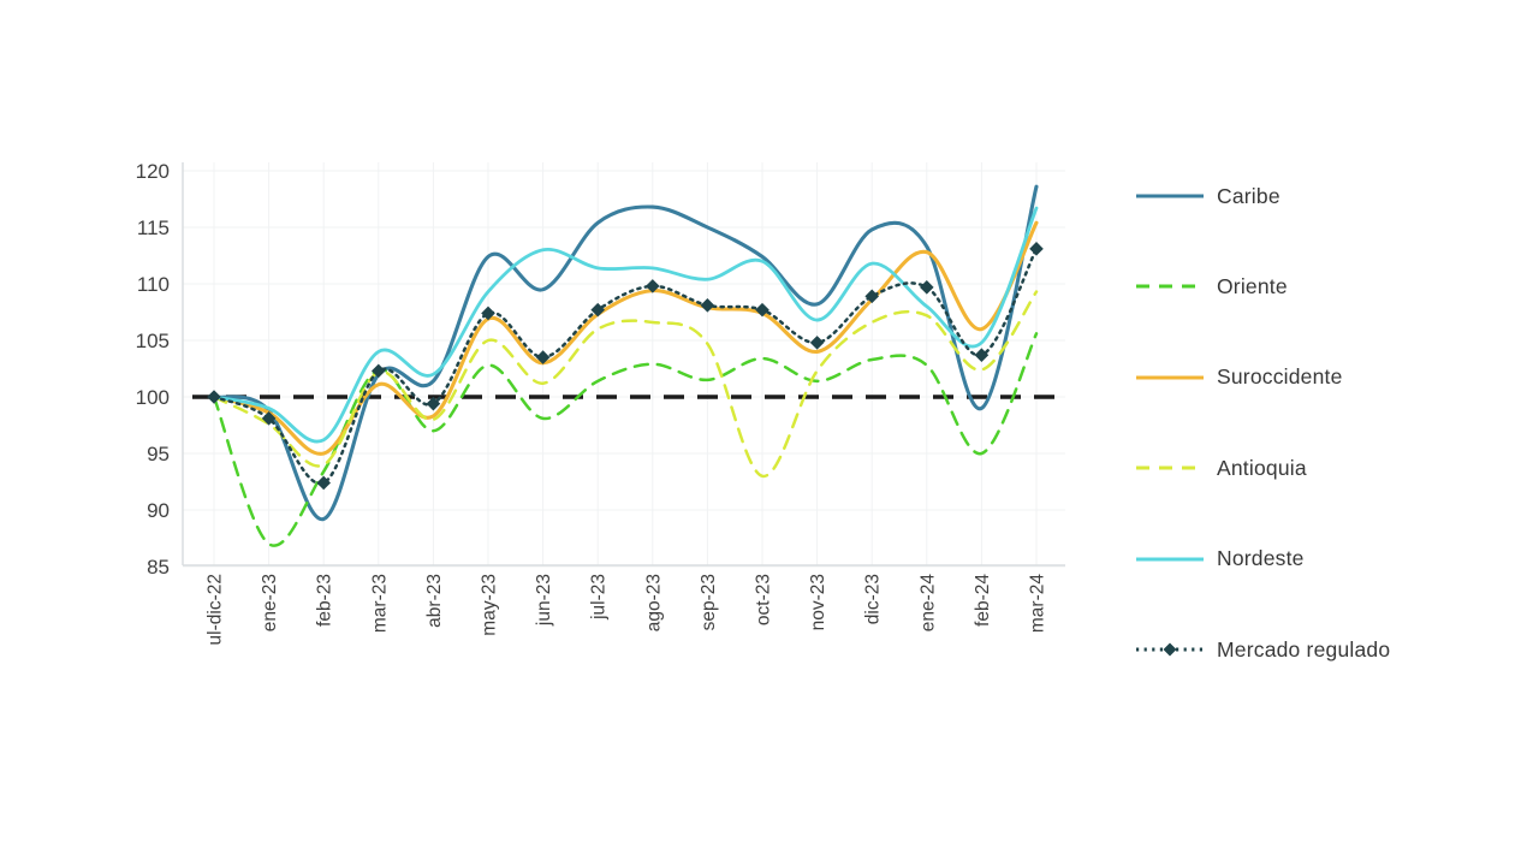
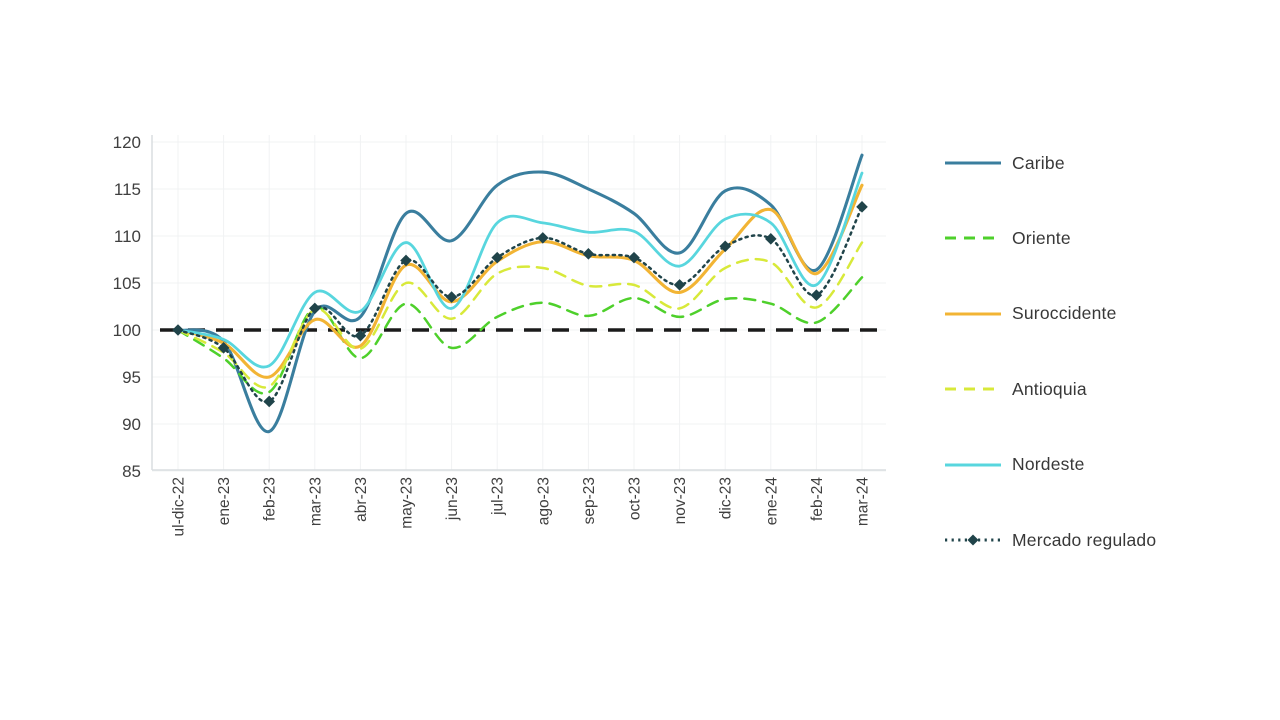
Oriente/ene-23: 87 -> 97
Nordeste/jun-23: 113 -> 102
Antioquia/oct-23: 93 -> 105
Nordeste/oct-23: 112 -> 110
Nordeste/ene-24: 108 -> 111
Caribe/feb-24: 99 -> 106
Oriente/feb-24: 95 -> 101
